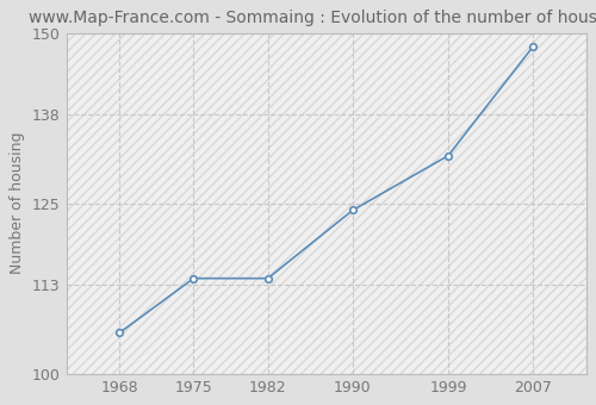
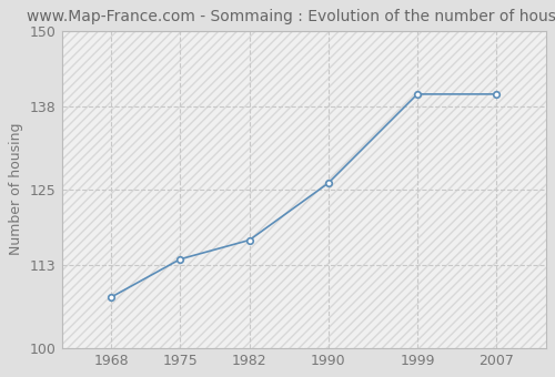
1968: 106 -> 108
1982: 114 -> 117
1990: 124 -> 126
1999: 132 -> 140
2007: 148 -> 140
